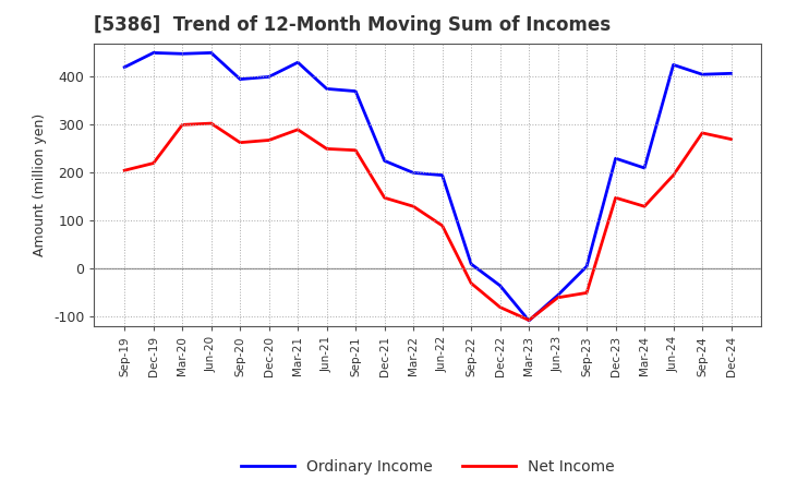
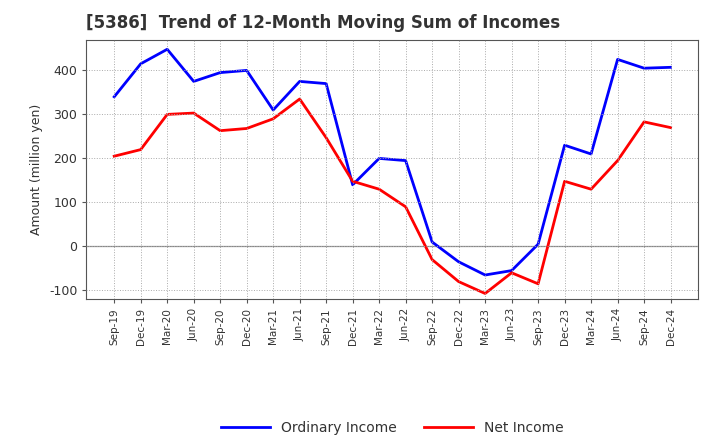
Ordinary Income/Sep-19: 420 -> 340
Ordinary Income/Dec-19: 450 -> 415
Ordinary Income/Jun-20: 450 -> 375
Ordinary Income/Mar-21: 430 -> 310
Net Income/Jun-21: 250 -> 335
Ordinary Income/Dec-21: 225 -> 140
Ordinary Income/Mar-23: -108 -> -65
Net Income/Sep-23: -50 -> -85
